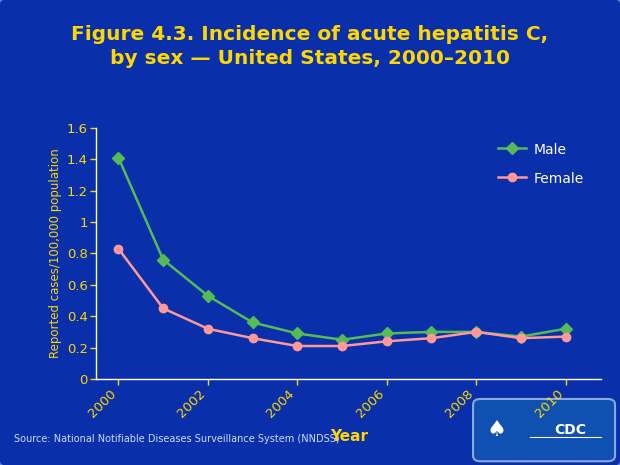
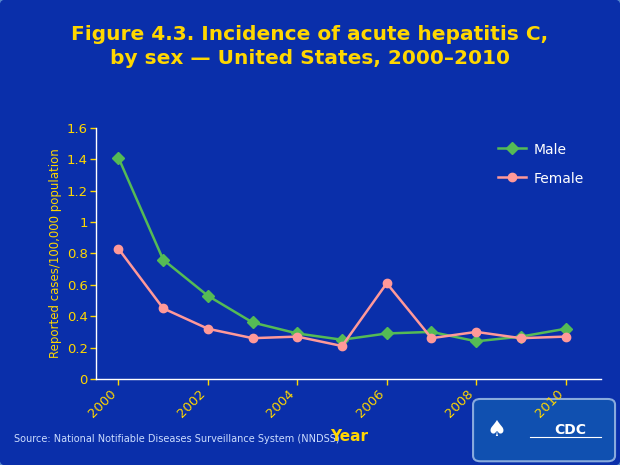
Female/2004: 0.21 -> 0.27
Female/2006: 0.24 -> 0.61
Male/2008: 0.30 -> 0.24
